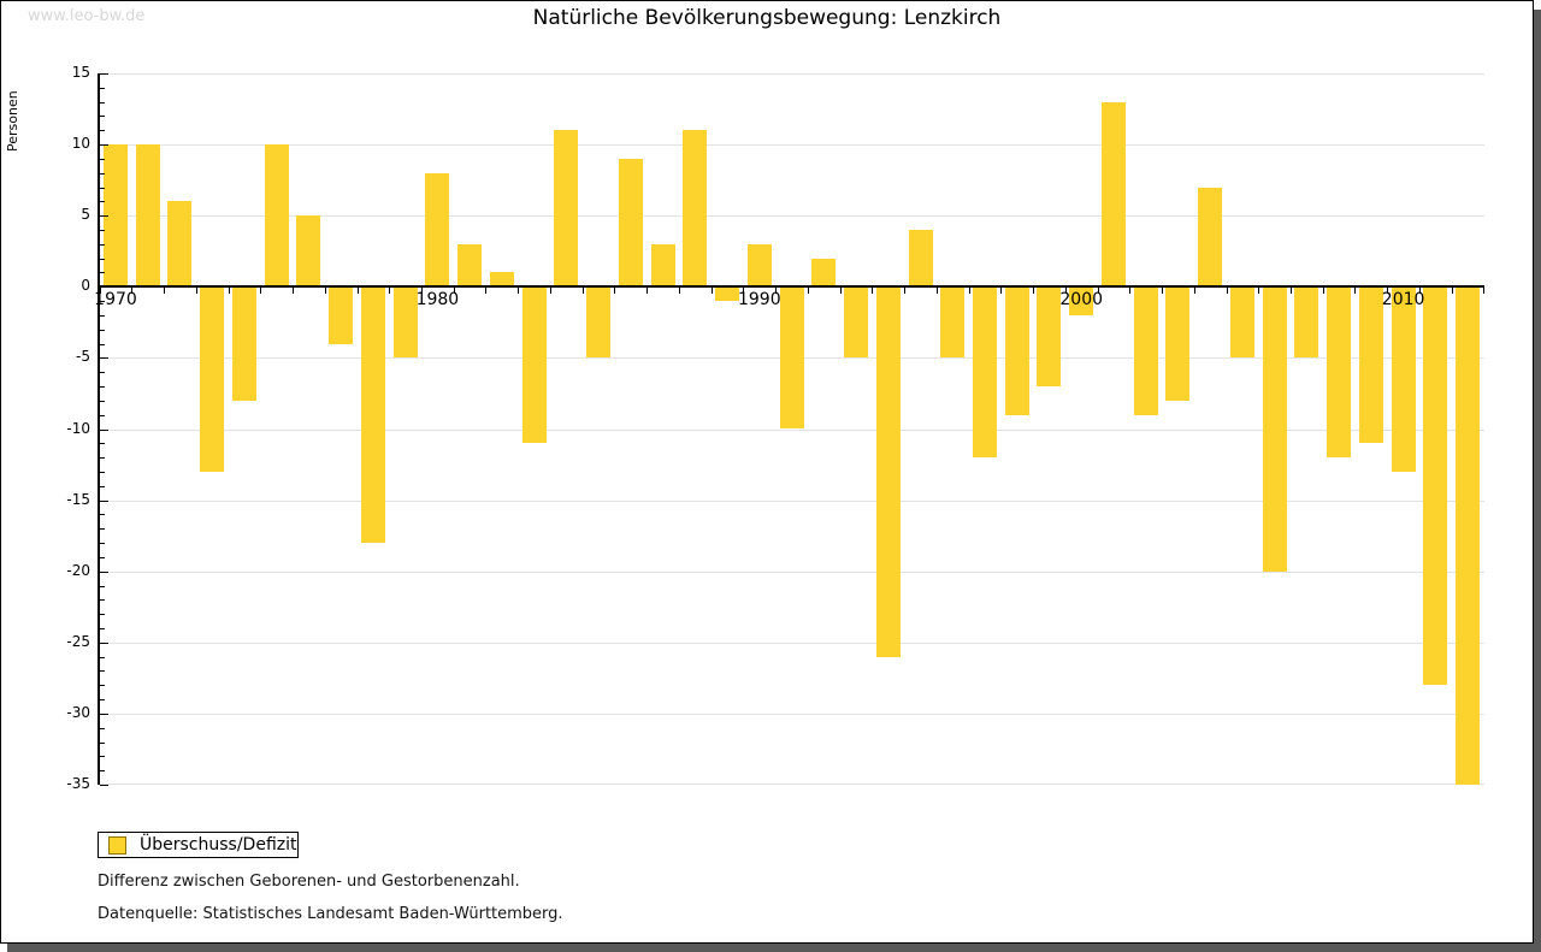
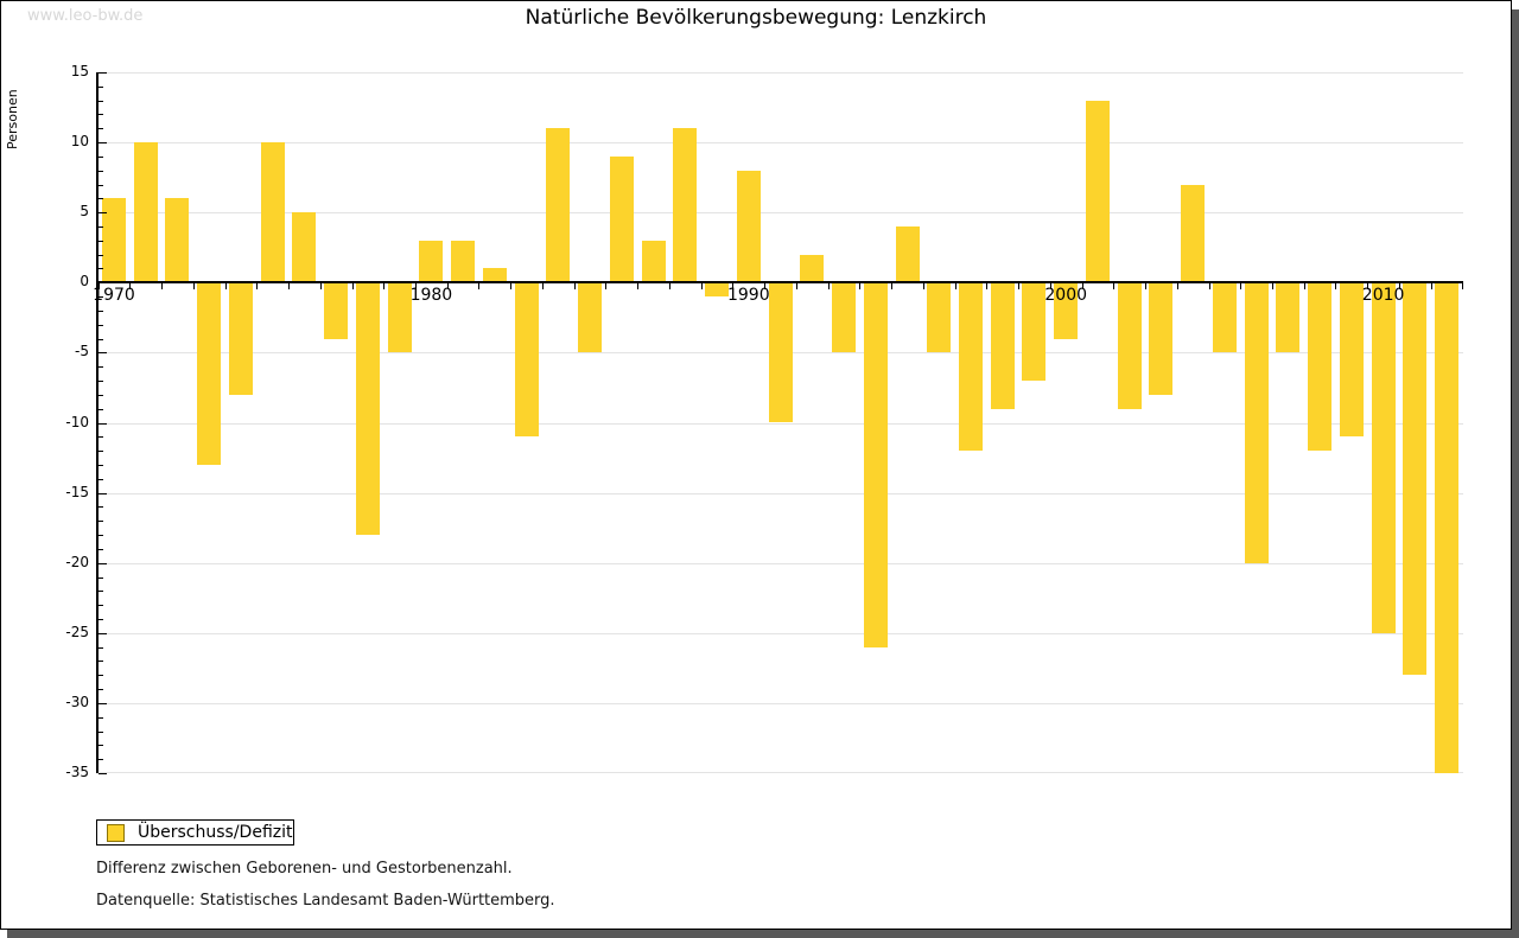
1970: 10 -> 6
1980: 8 -> 3
1990: 3 -> 8
2000: -2 -> -4
2010: -13 -> -25
